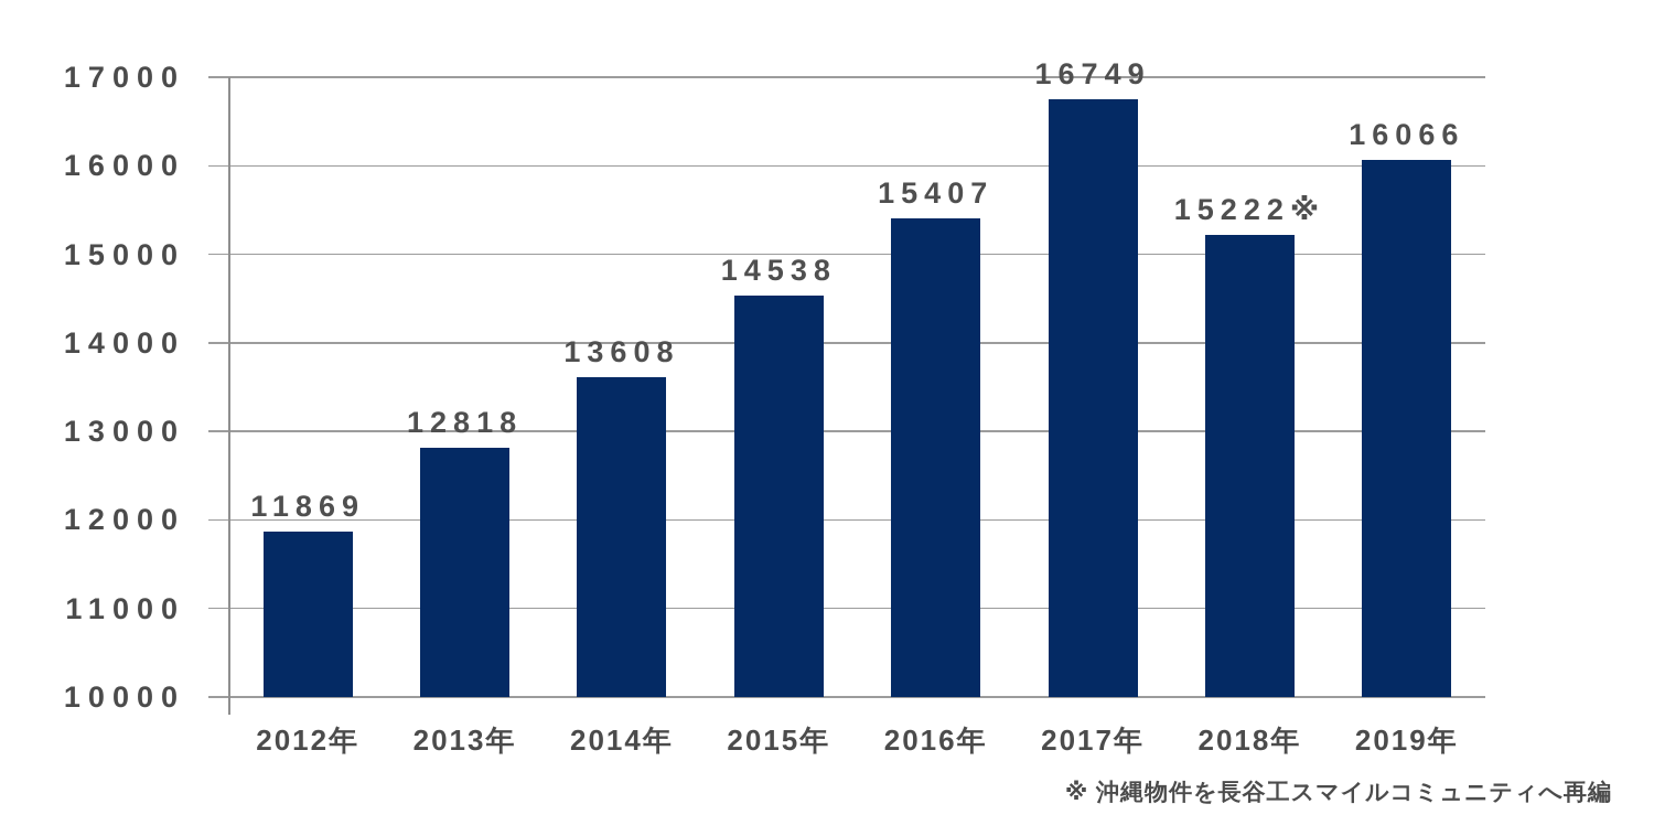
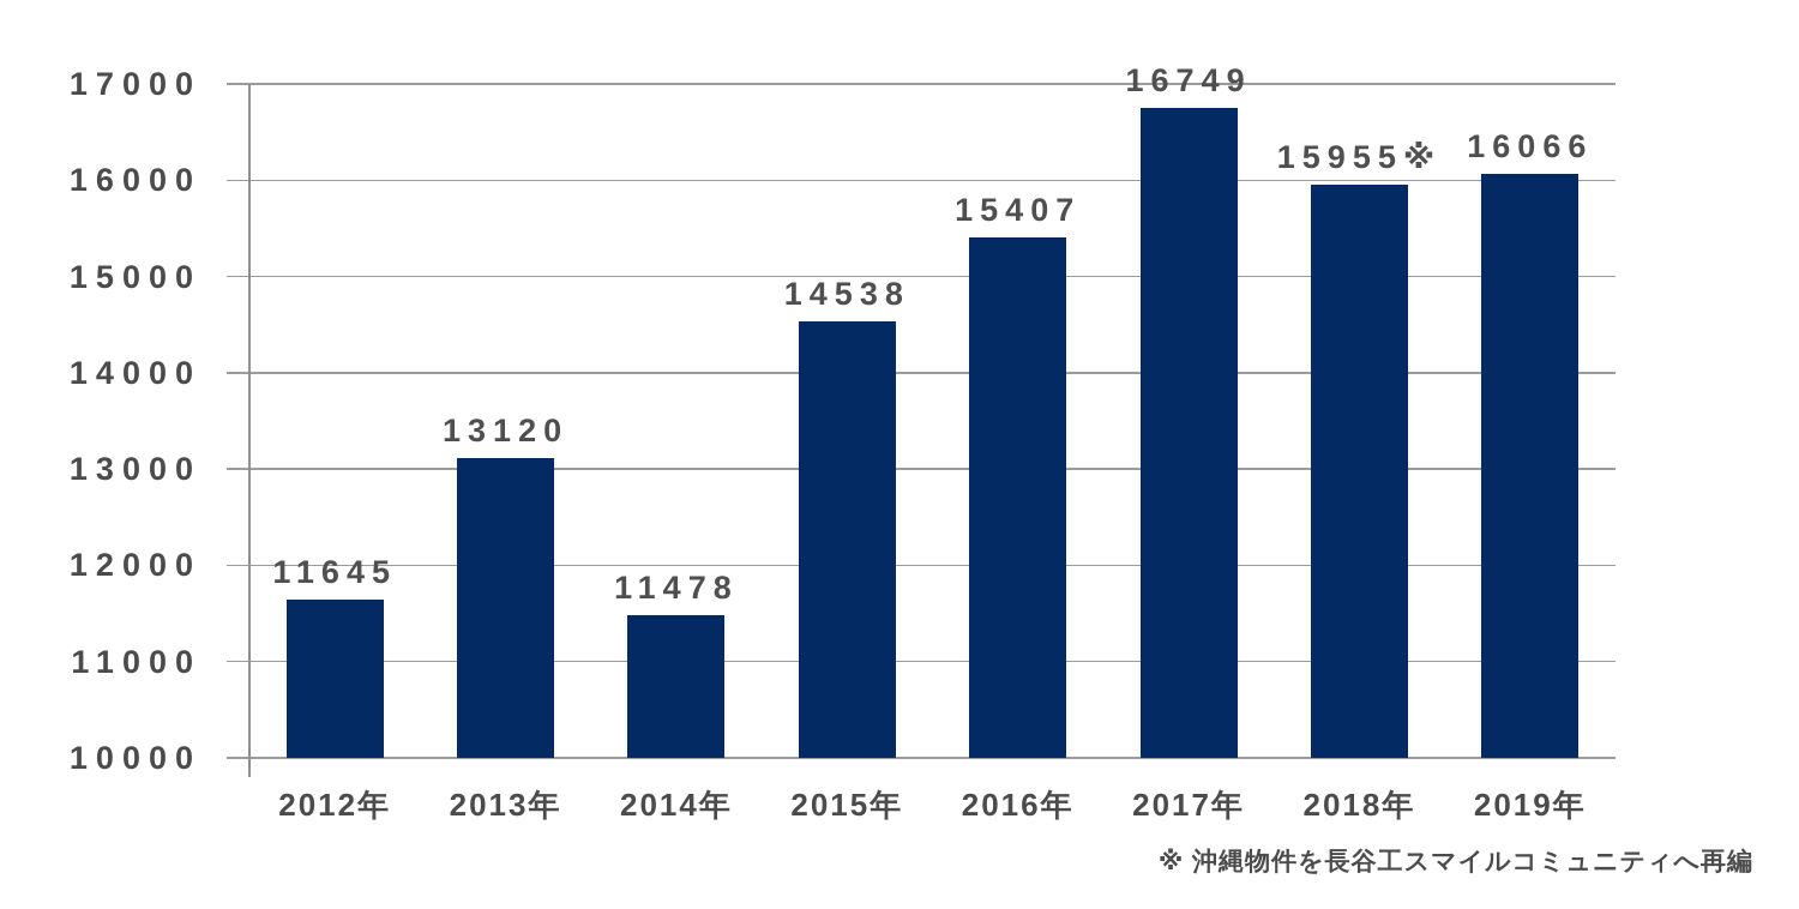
2012年: 11869 -> 11645
2013年: 12818 -> 13120
2014年: 13608 -> 11478
2018年: 15222 -> 15955
